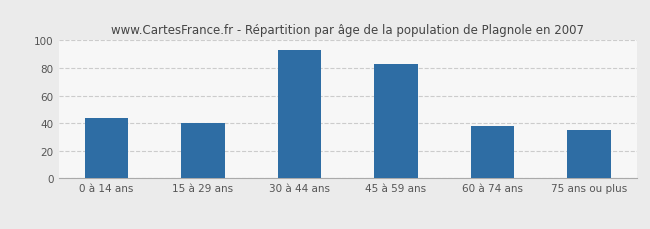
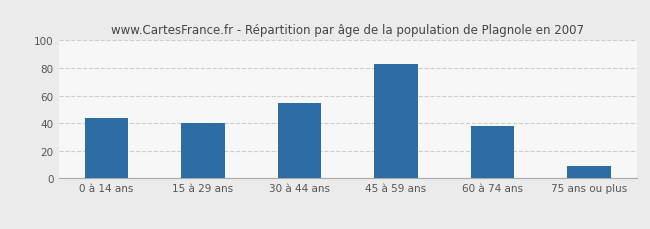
30 à 44 ans: 93 -> 55
75 ans ou plus: 35 -> 9
